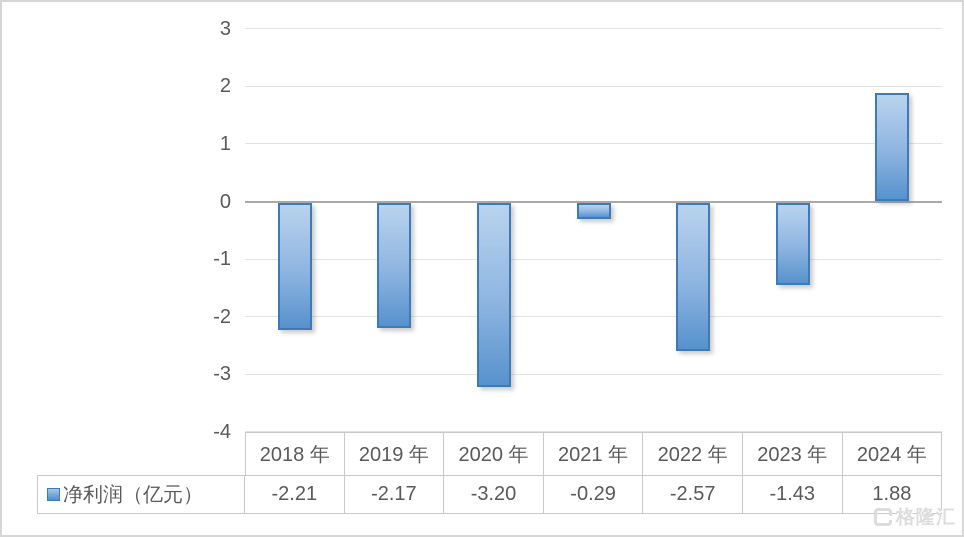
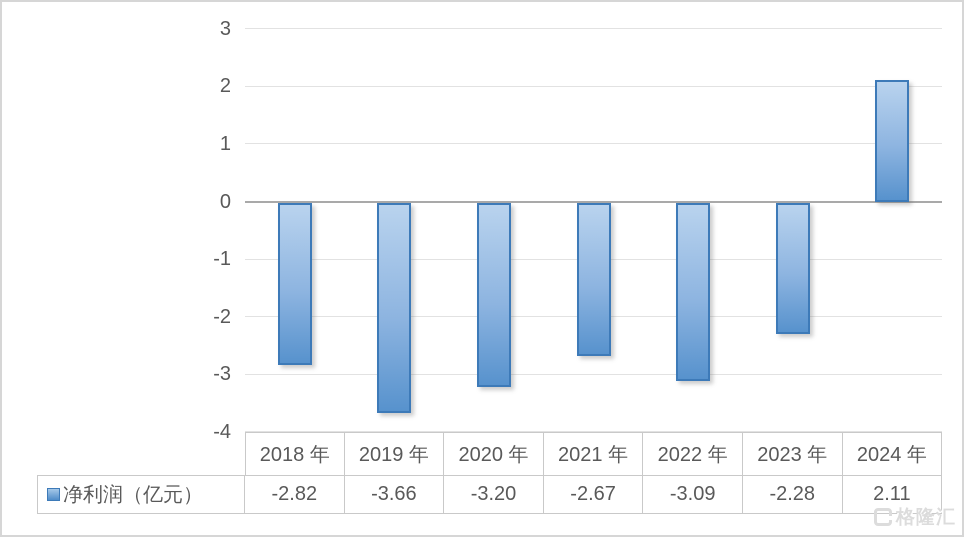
2018 年: -2.21 -> -2.82
2019 年: -2.17 -> -3.66
2021 年: -0.29 -> -2.67
2022 年: -2.57 -> -3.09
2023 年: -1.43 -> -2.28
2024 年: 1.88 -> 2.11
